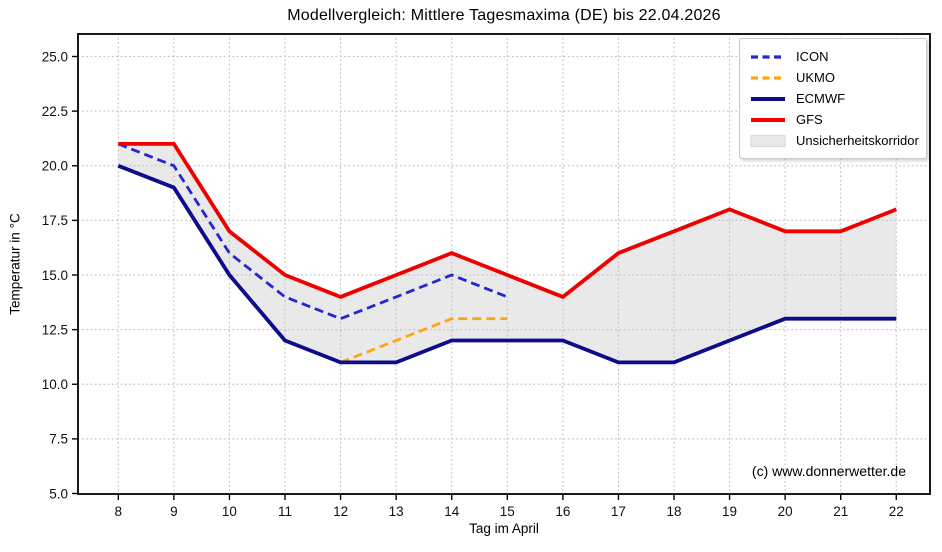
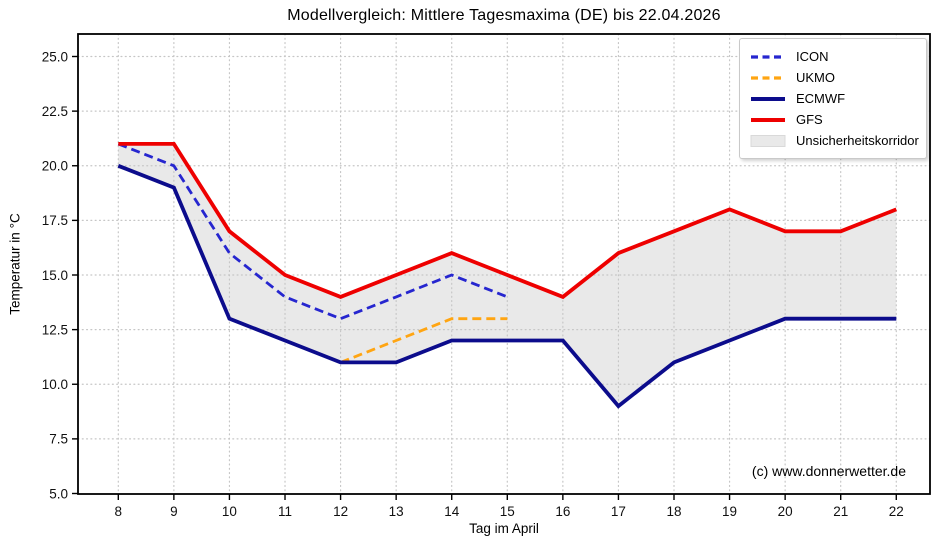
ECMWF/10: 15 -> 13
ECMWF/17: 11 -> 9
